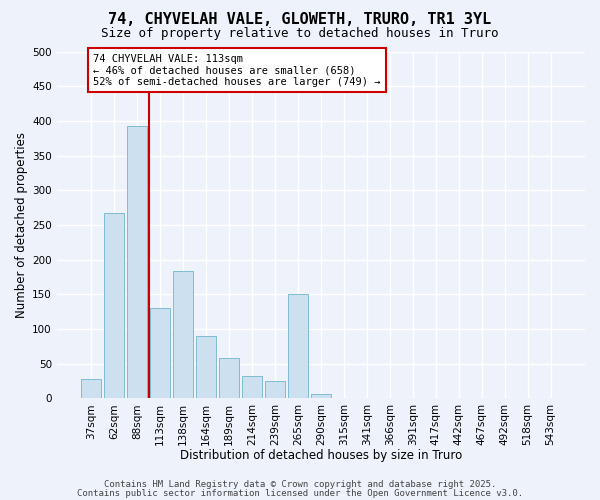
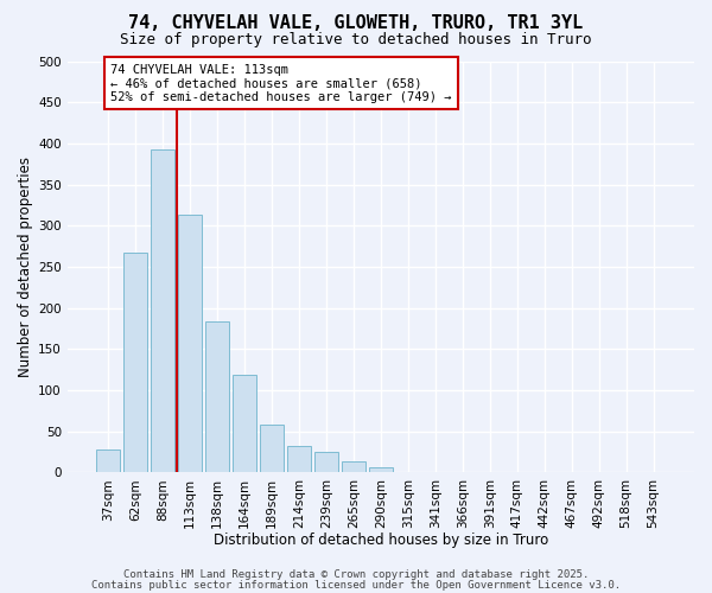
113sqm: 130 -> 313
164sqm: 90 -> 118
265sqm: 150 -> 13
